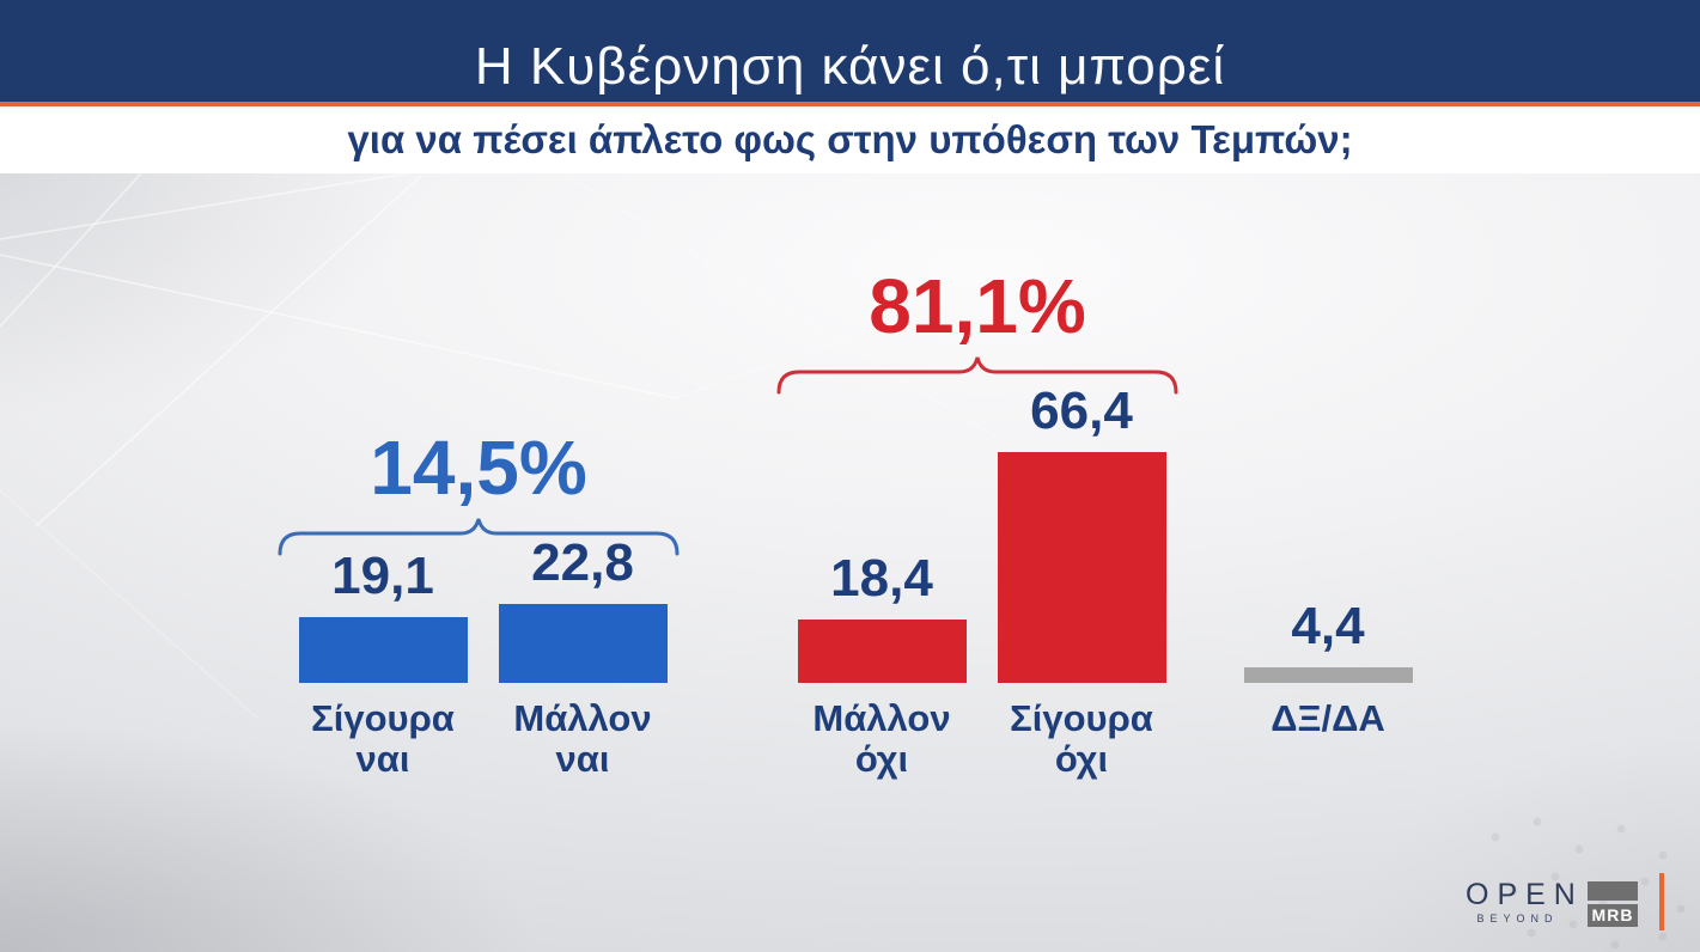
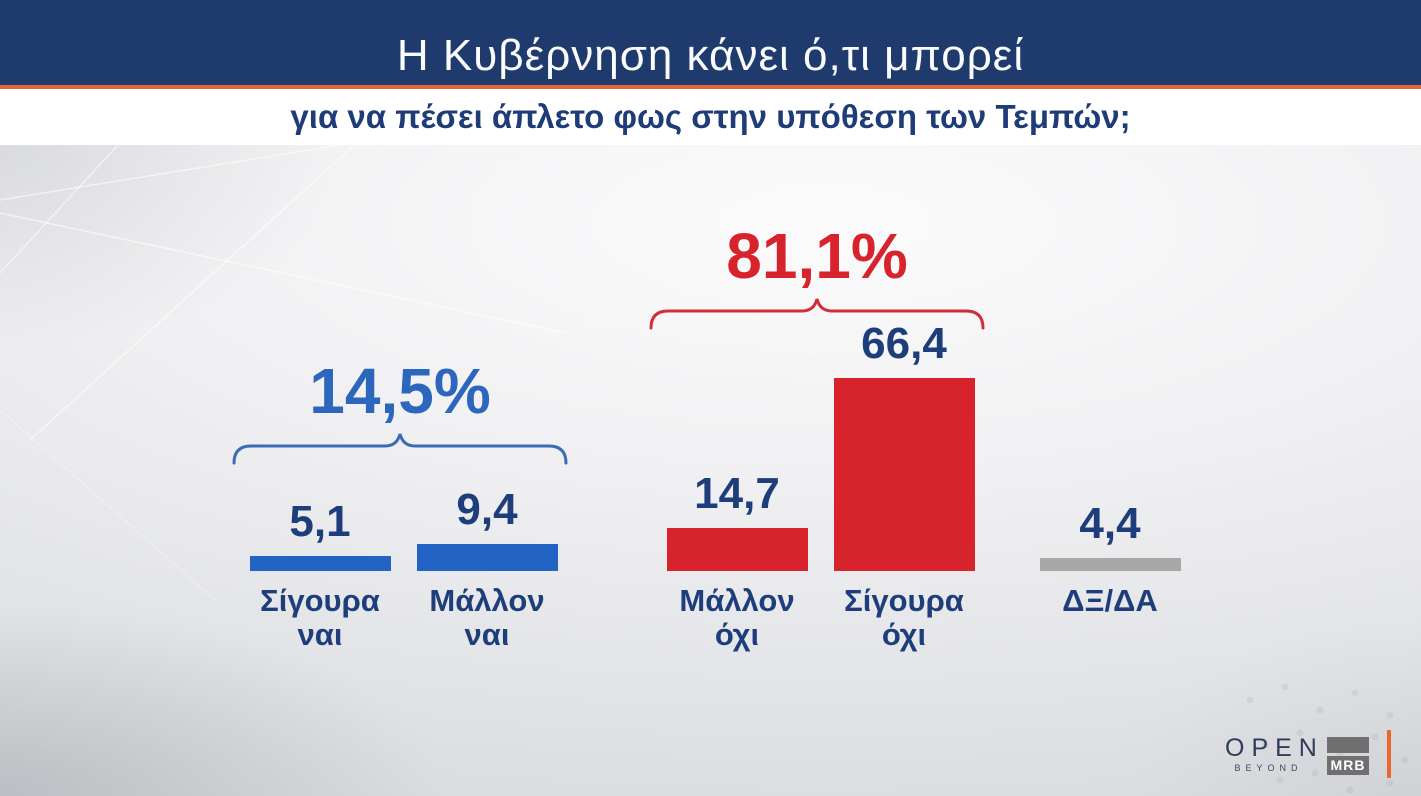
Σίγουρα ναι: 19,1 -> 5,1
Μάλλον ναι: 22,8 -> 9,4
Μάλλον όχι: 18,4 -> 14,7
